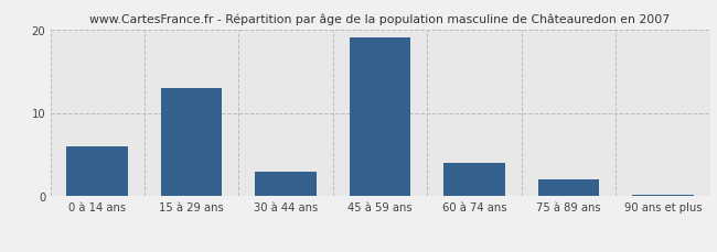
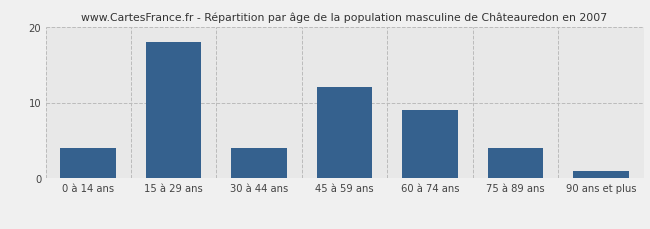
0 à 14 ans: 6.0 -> 4.0
15 à 29 ans: 13.0 -> 18.0
30 à 44 ans: 3.0 -> 4.0
45 à 59 ans: 19.0 -> 12.0
60 à 74 ans: 4.0 -> 9.0
75 à 89 ans: 2.0 -> 4.0
90 ans et plus: 0.2 -> 1.0
